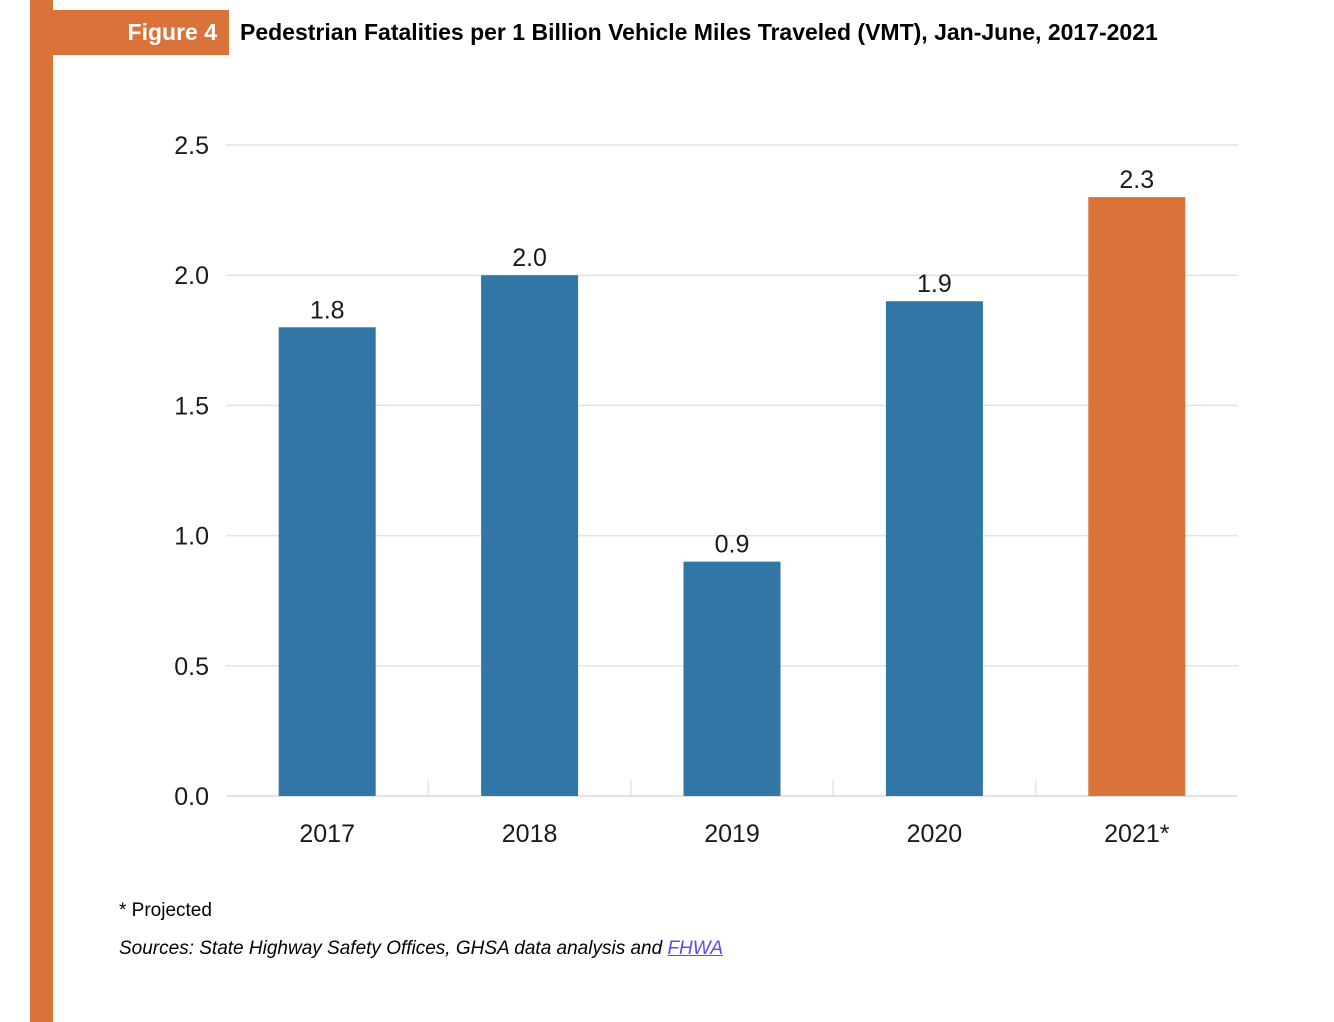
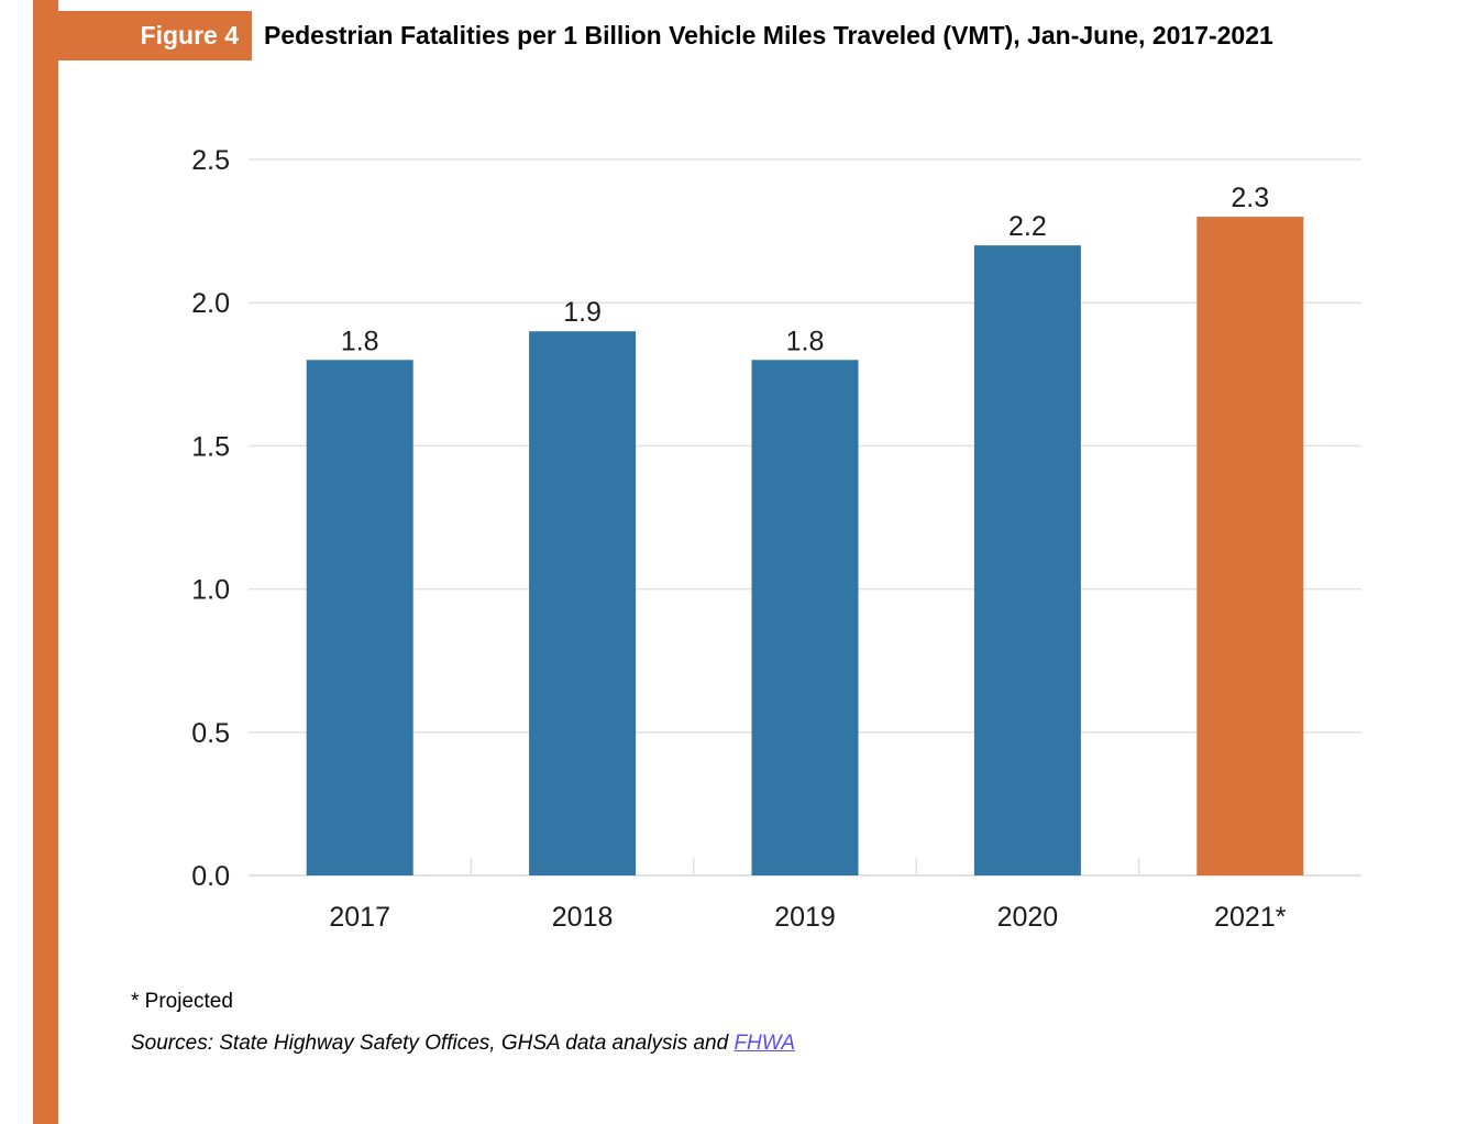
2018: 2.0 -> 1.9
2019: 0.9 -> 1.8
2020: 1.9 -> 2.2
